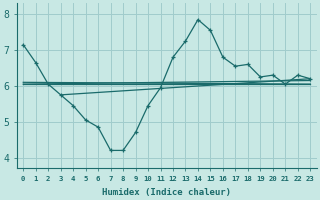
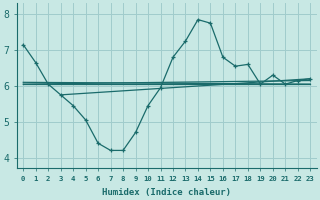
6: 4.85 -> 4.40
15: 7.55 -> 7.75
19: 6.25 -> 6.05
22: 6.30 -> 6.15
